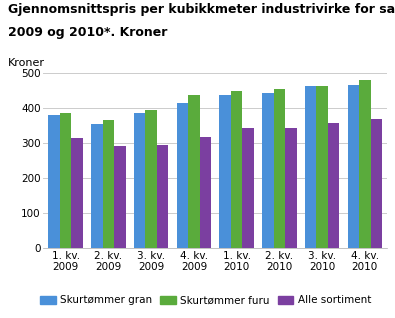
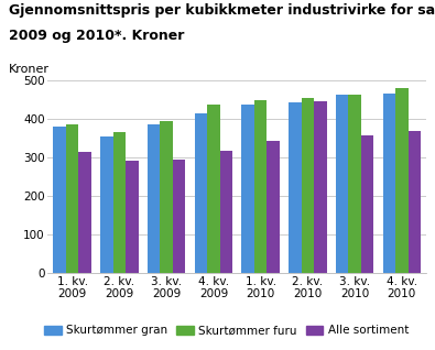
Alle sortiment/2. kv. 2010: 344 -> 445
